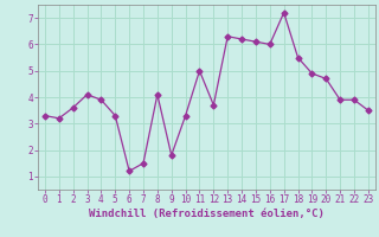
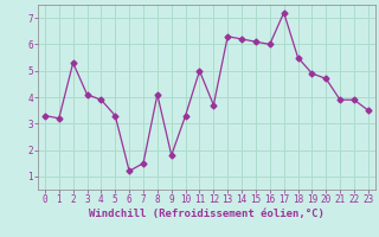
2: 3.6 -> 5.3
